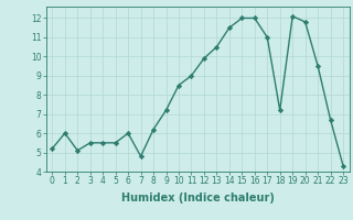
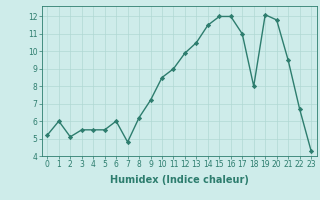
18: 7.2 -> 8.0
